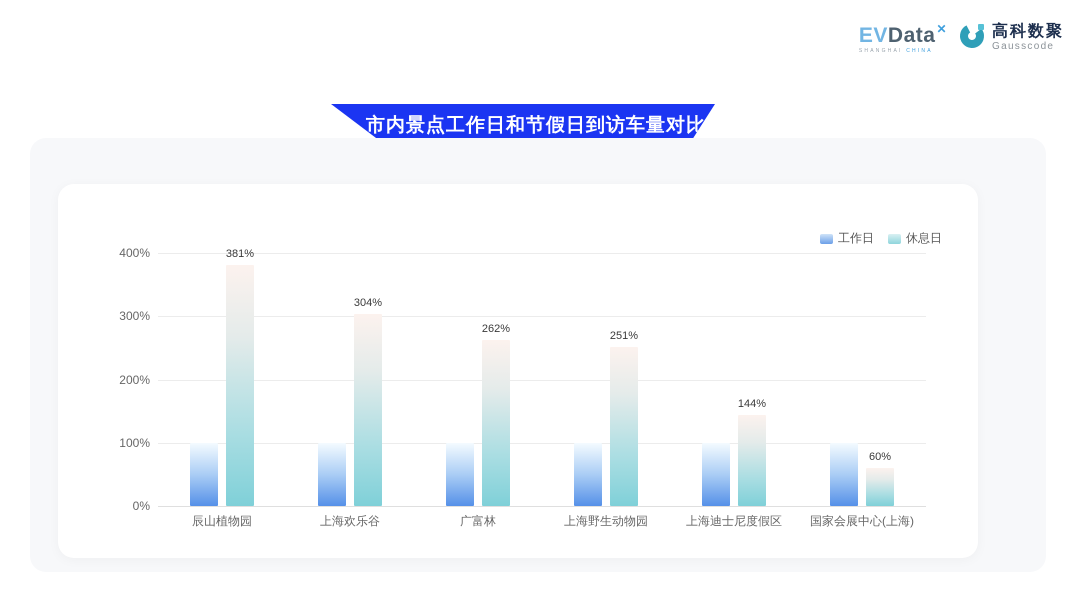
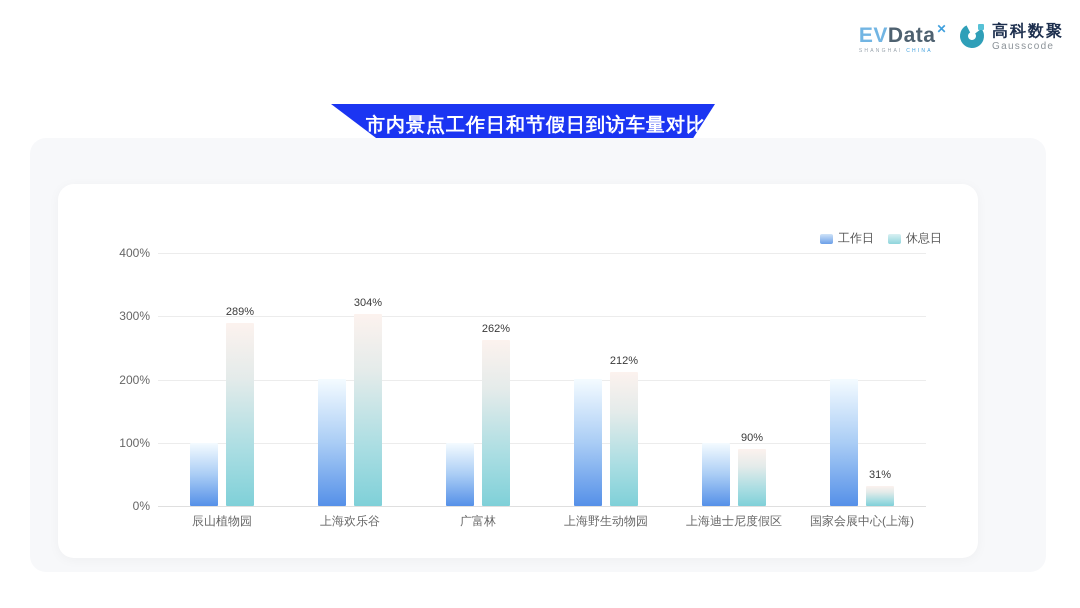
休息日/辰山植物园: 381% -> 289%
工作日/上海欢乐谷: 100% -> 200%
工作日/上海野生动物园: 100% -> 200%
休息日/上海野生动物园: 251% -> 212%
休息日/上海迪士尼度假区: 144% -> 90%
工作日/国家会展中心(上海): 100% -> 200%
休息日/国家会展中心(上海): 60% -> 31%
